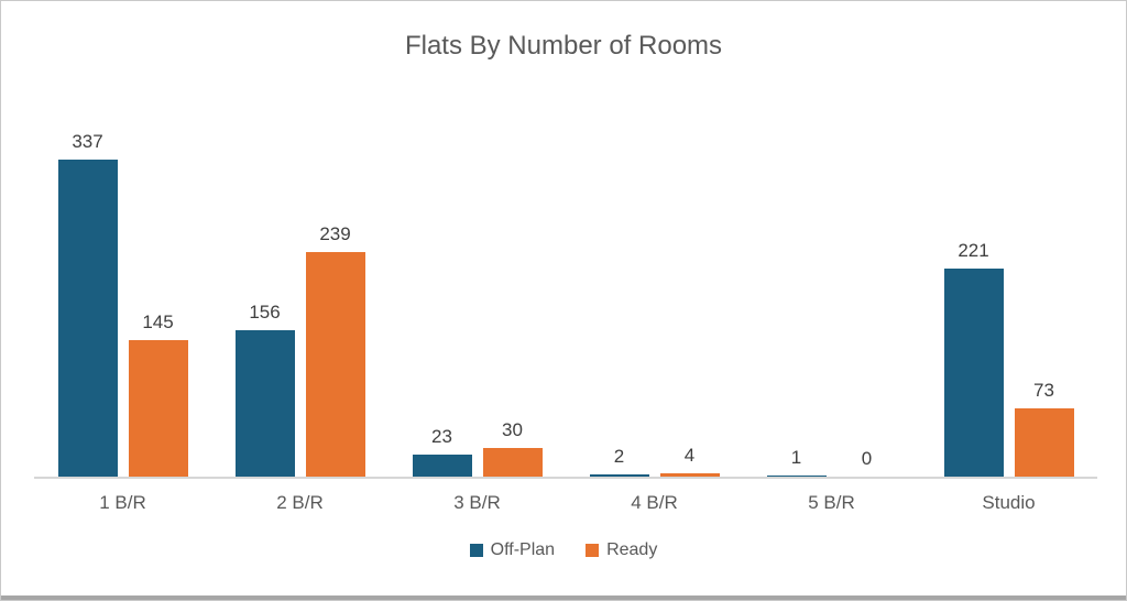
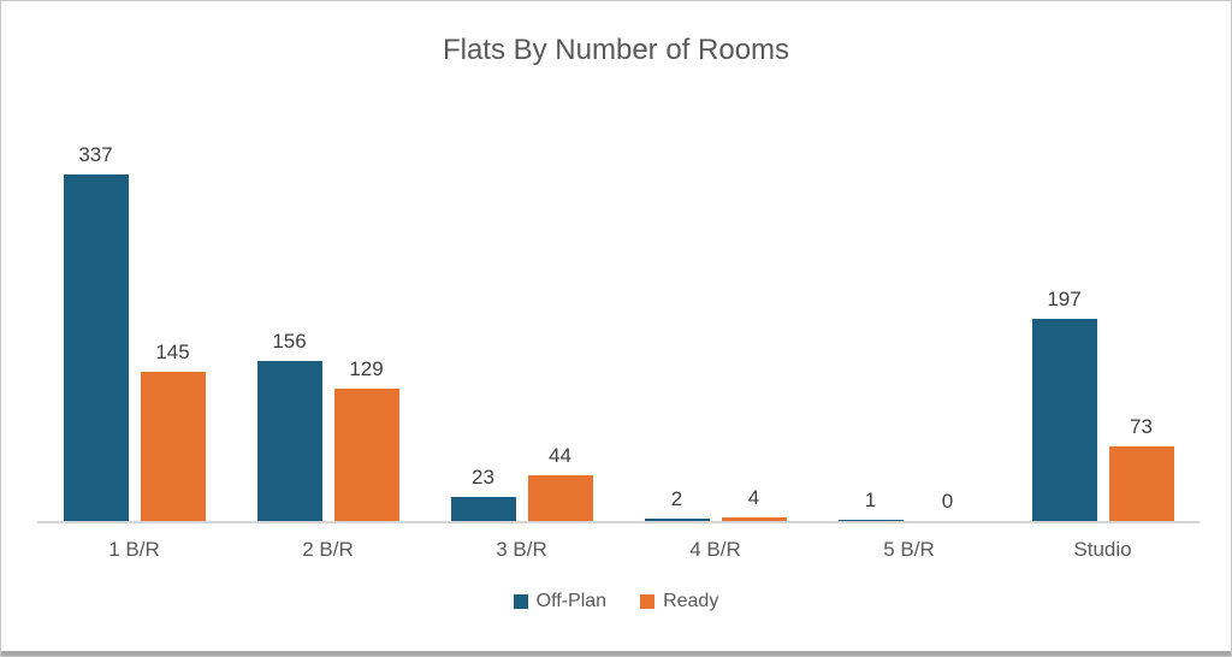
Ready/2 B/R: 239 -> 129
Ready/3 B/R: 30 -> 44
Off-Plan/Studio: 221 -> 197
